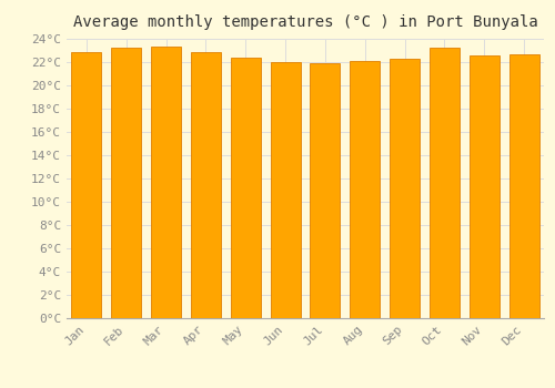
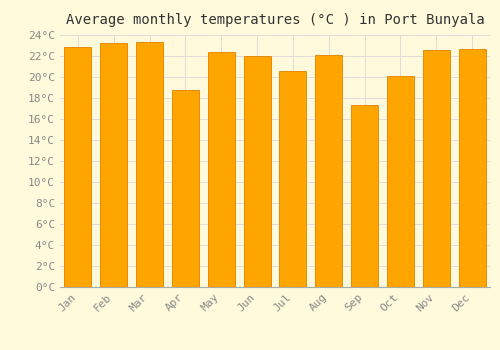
Apr: 22.9°C -> 18.8°C
Jul: 21.9°C -> 20.6°C
Sep: 22.3°C -> 17.3°C
Oct: 23.2°C -> 20.1°C
